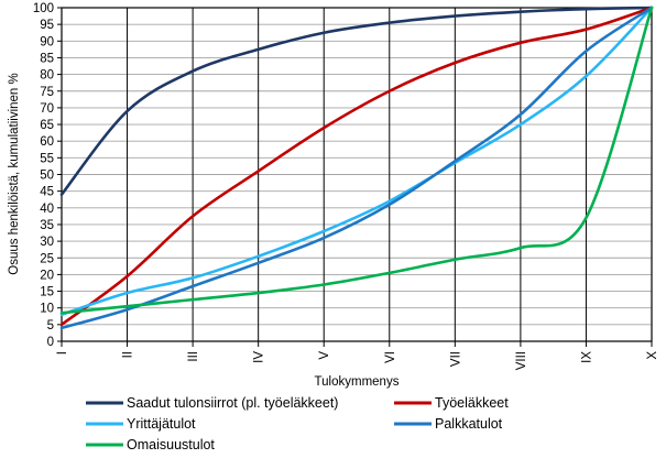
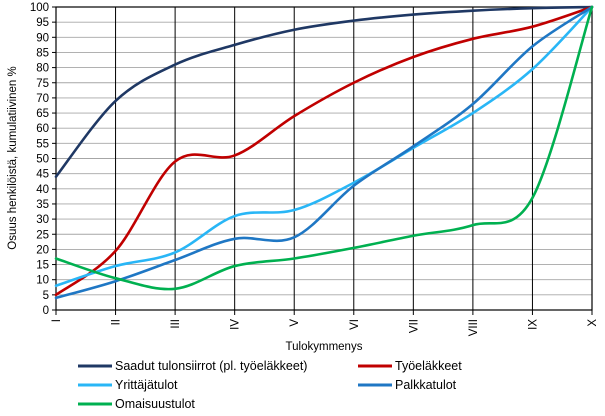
Omaisuustulot/I: 8 -> 17
Työeläkkeet/III: 38 -> 49
Omaisuustulot/III: 12 -> 7
Yrittäjätulot/IV: 26 -> 31
Palkkatulot/V: 31 -> 24
